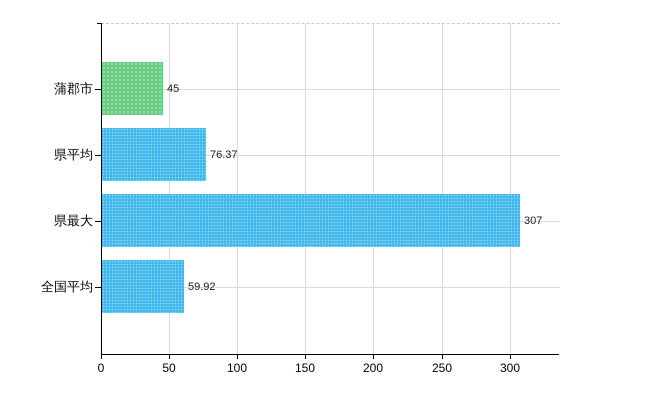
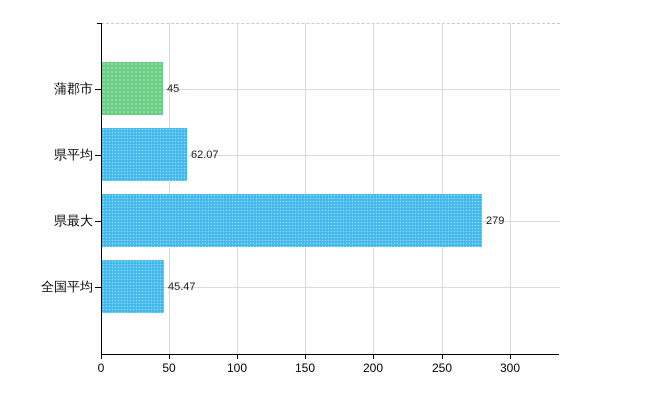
県平均: 76.37 -> 62.07
県最大: 307 -> 279
全国平均: 59.92 -> 45.47
